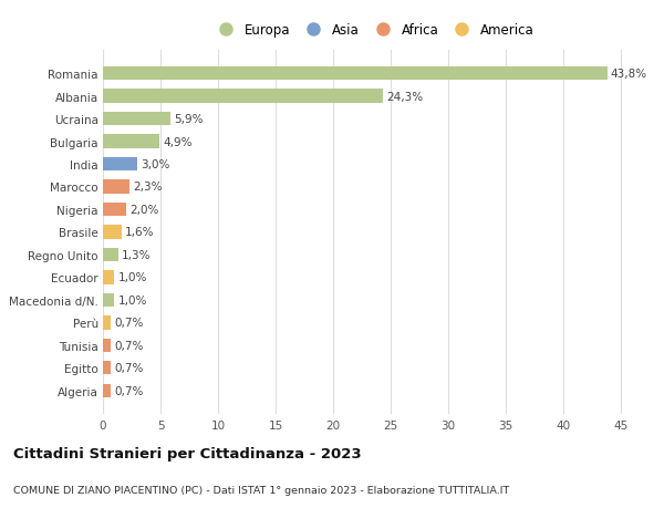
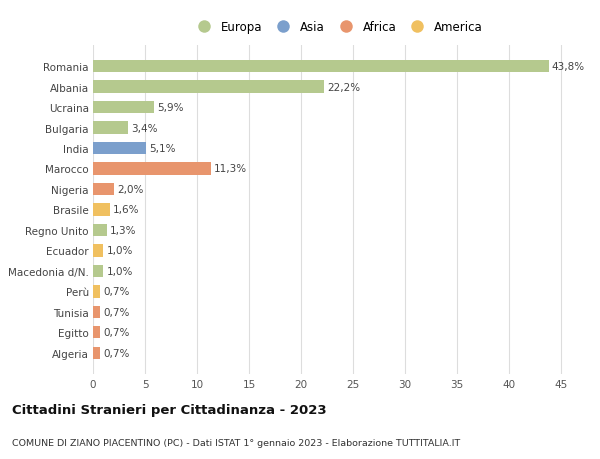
Albania: 24,3% -> 22,2%
Bulgaria: 4,9% -> 3,4%
India: 3,0% -> 5,1%
Marocco: 2,3% -> 11,3%
